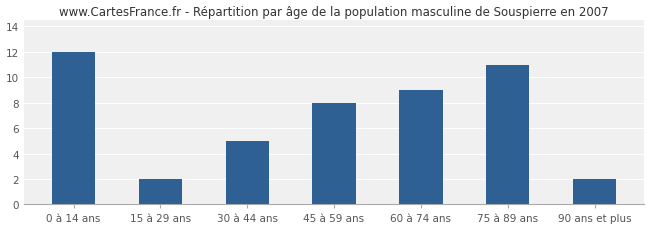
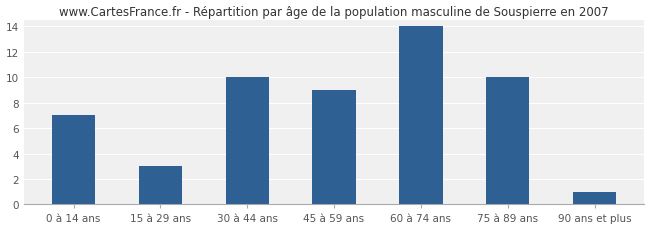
0 à 14 ans: 12 -> 7
15 à 29 ans: 2 -> 3
30 à 44 ans: 5 -> 10
45 à 59 ans: 8 -> 9
60 à 74 ans: 9 -> 14
75 à 89 ans: 11 -> 10
90 ans et plus: 2 -> 1
